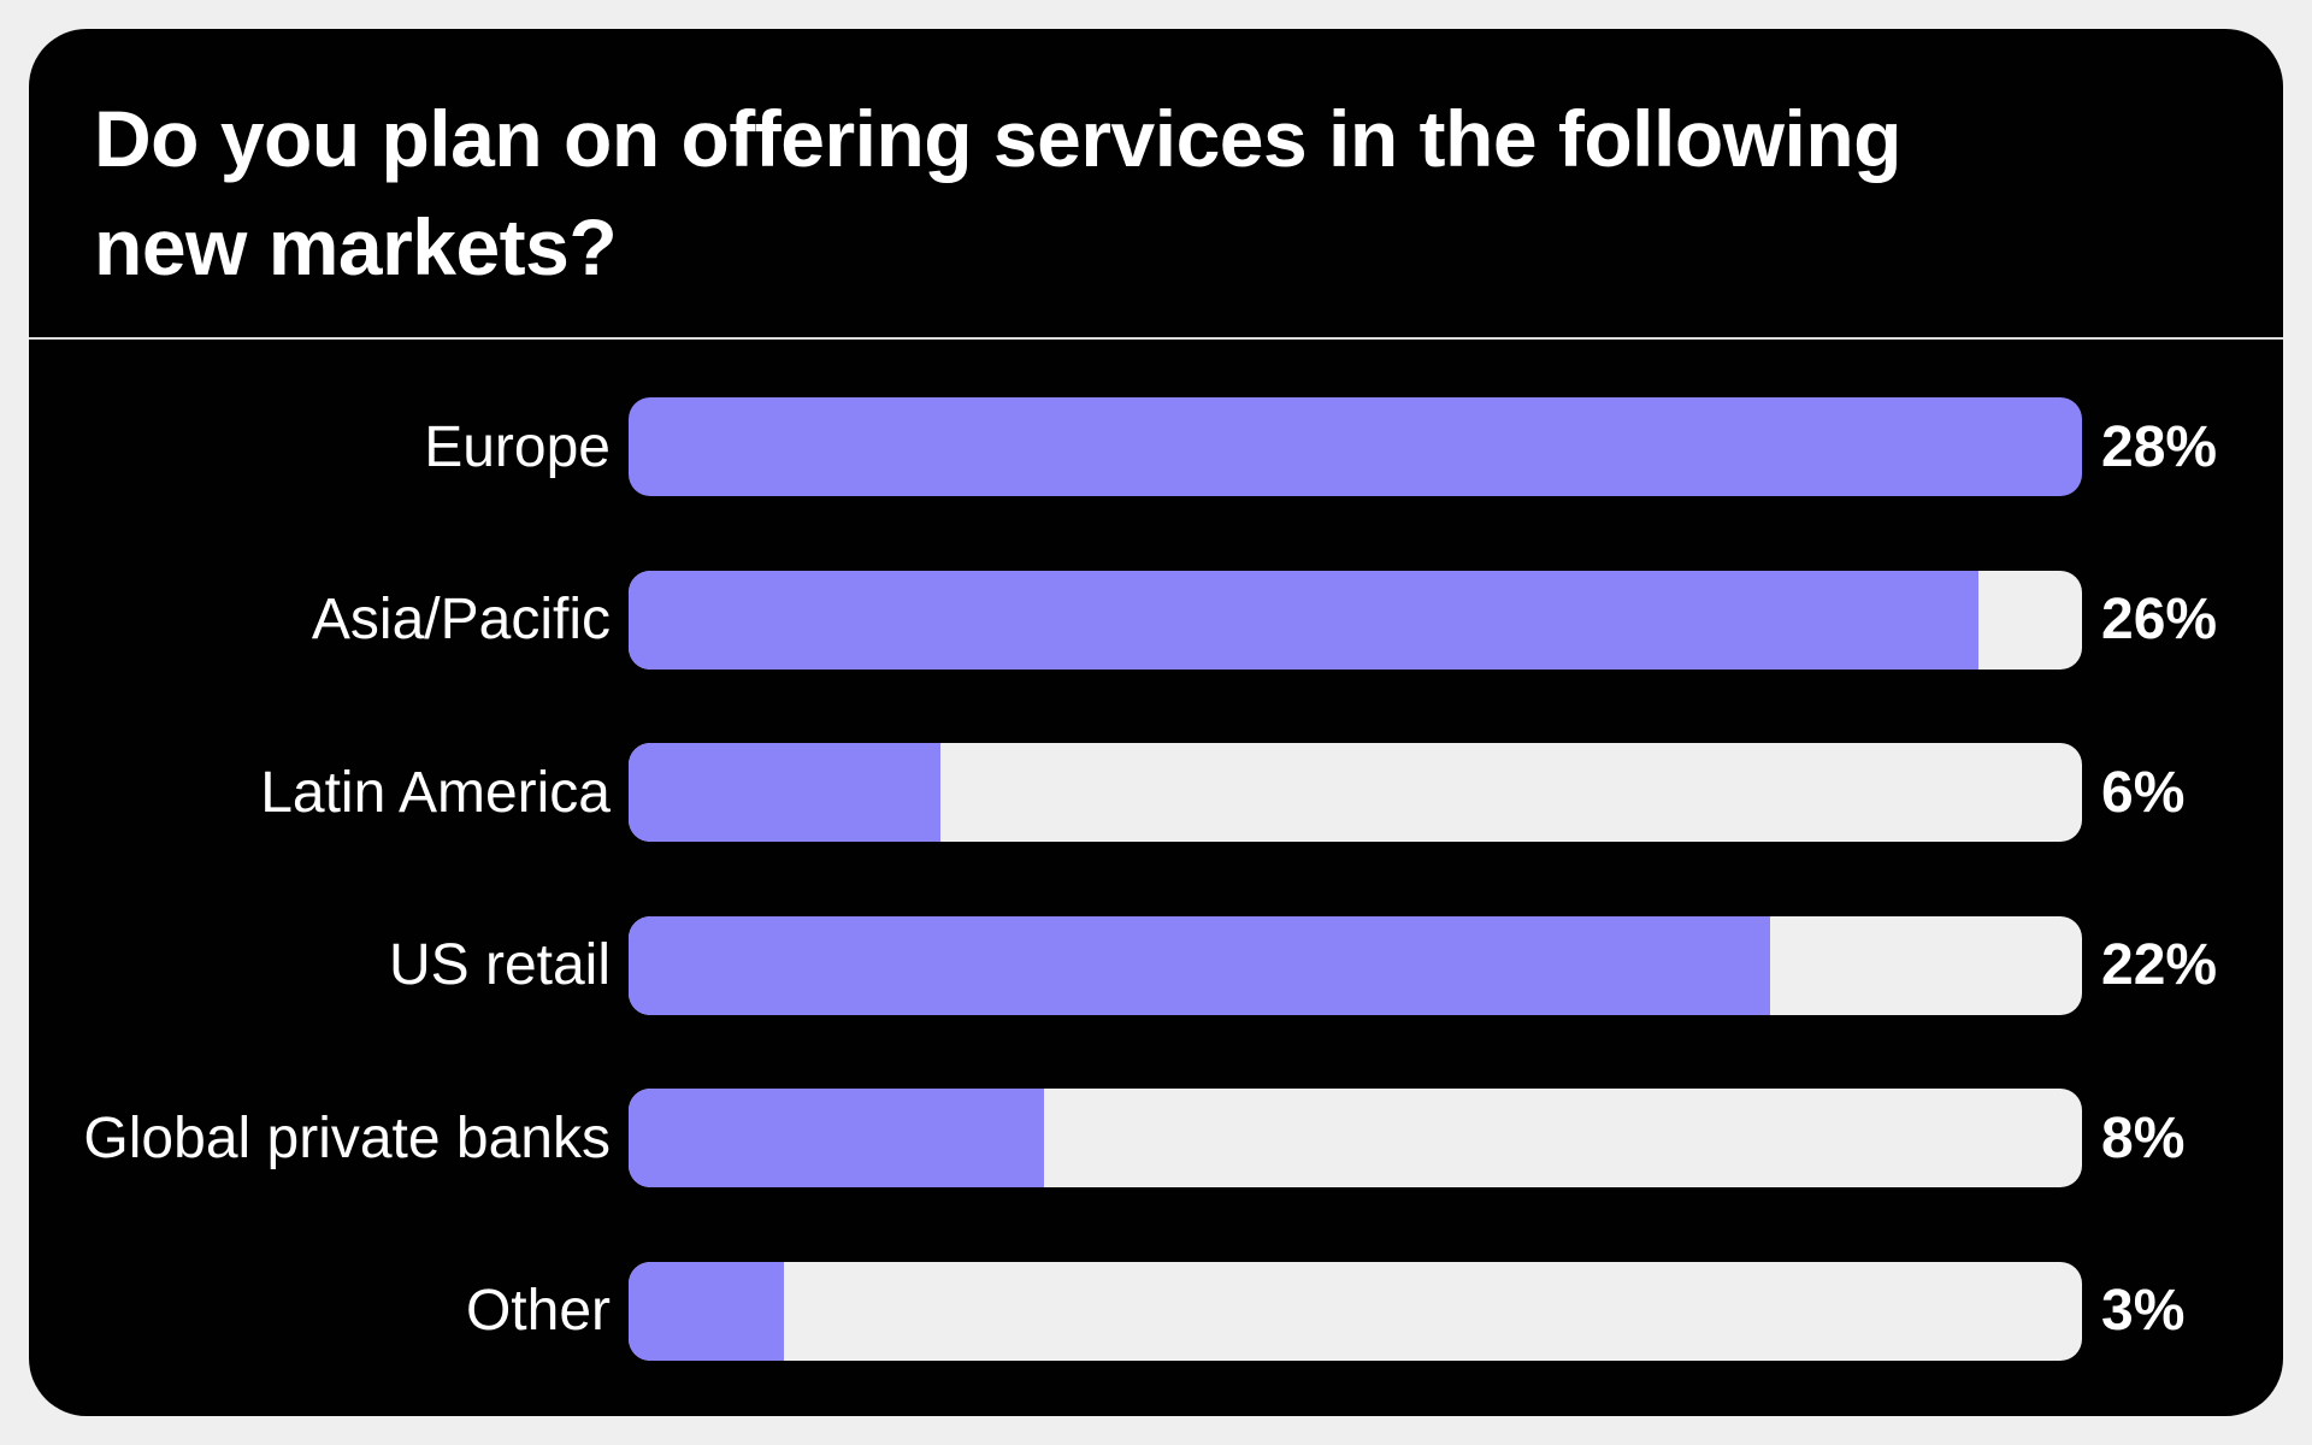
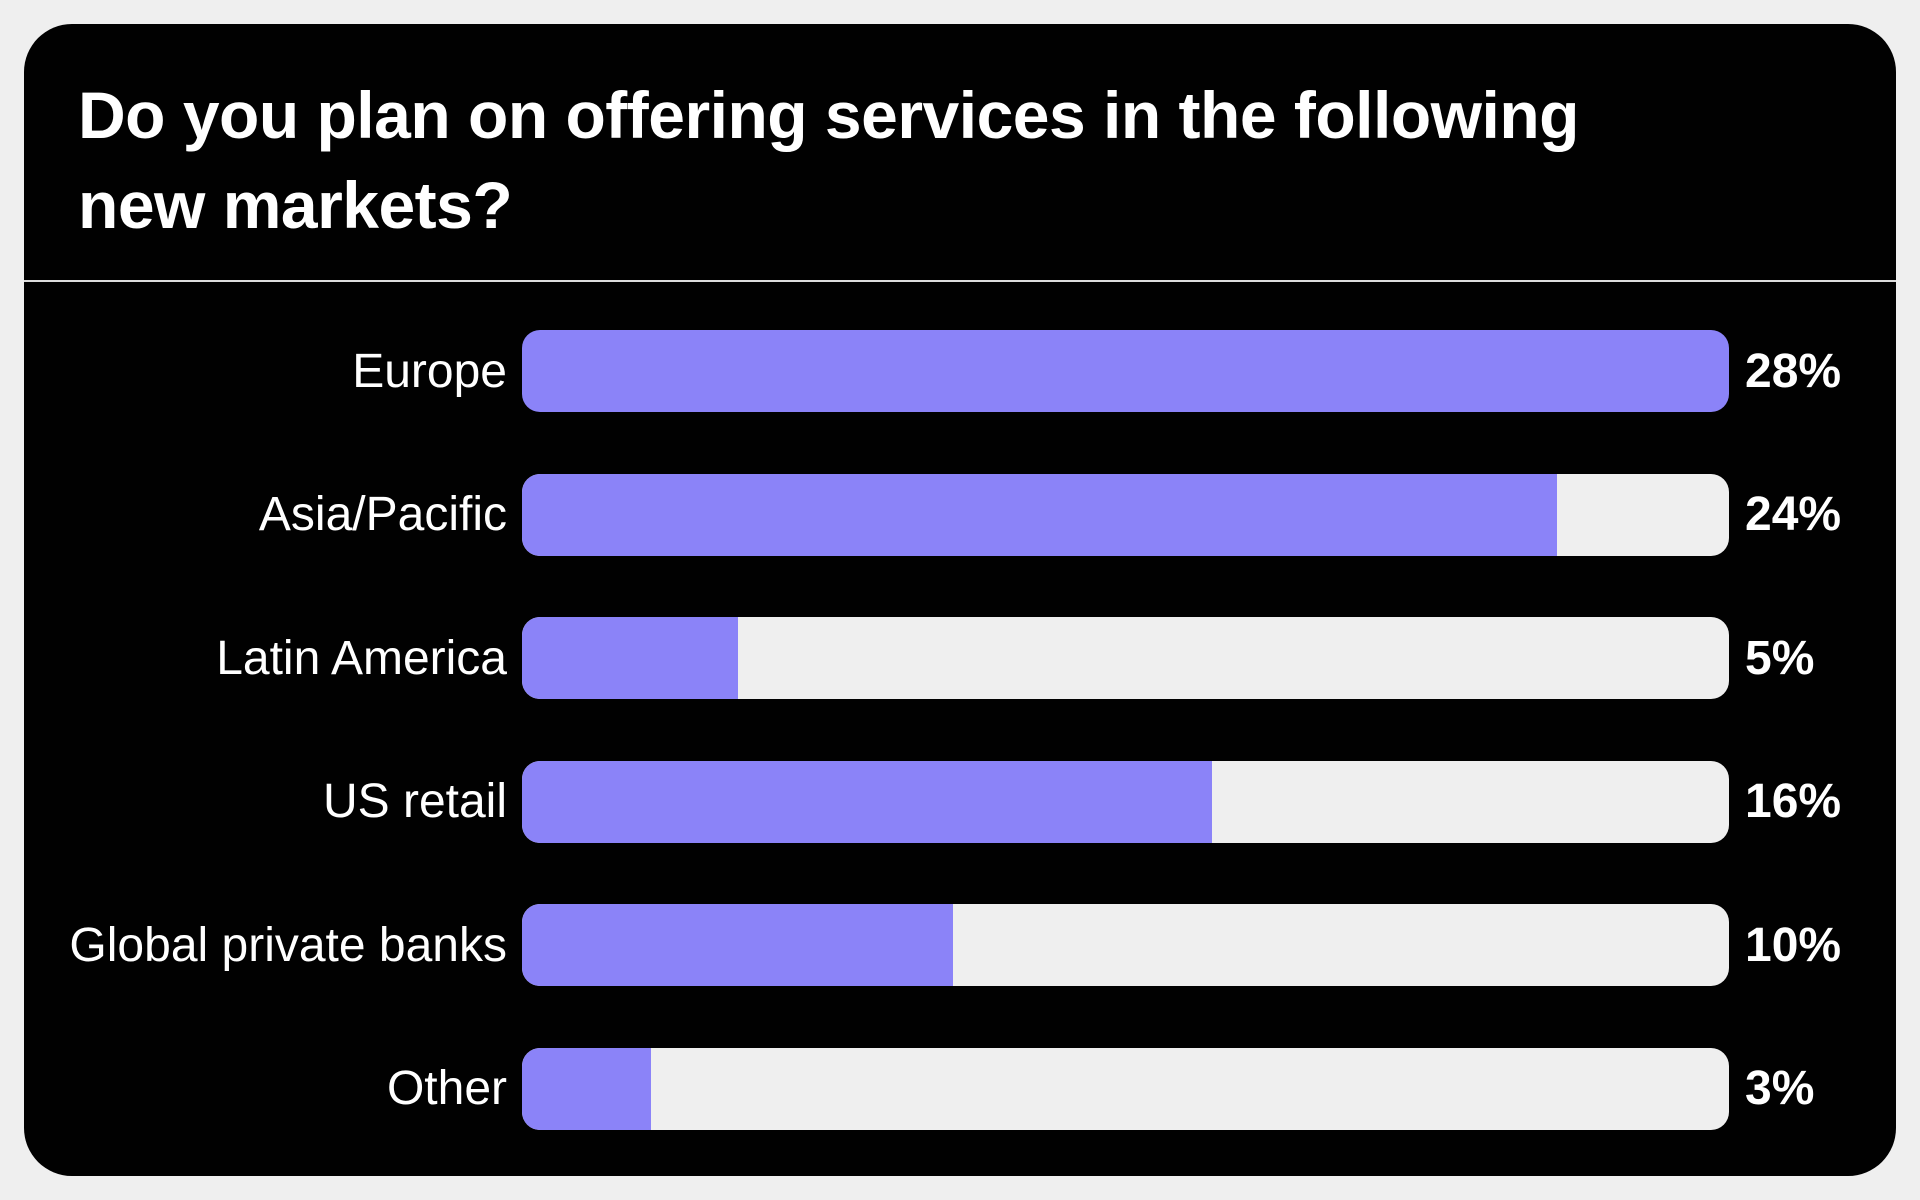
Asia/Pacific: 26% -> 24%
Latin America: 6% -> 5%
US retail: 22% -> 16%
Global private banks: 8% -> 10%
